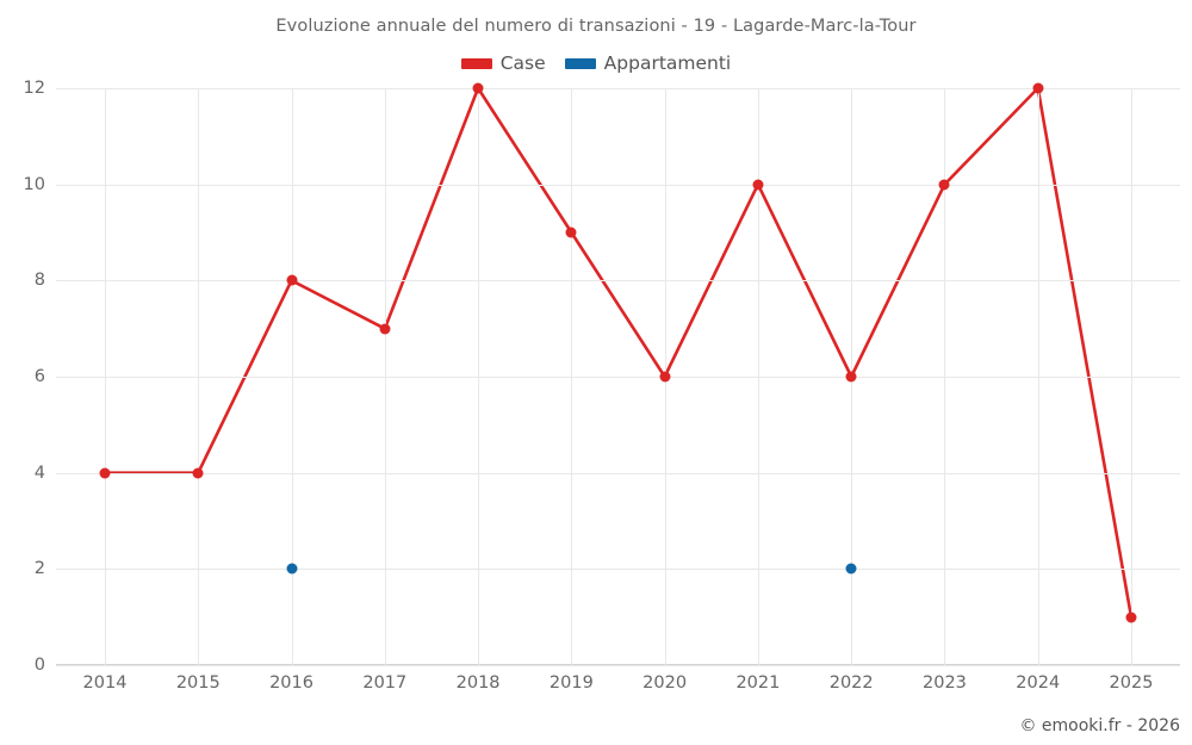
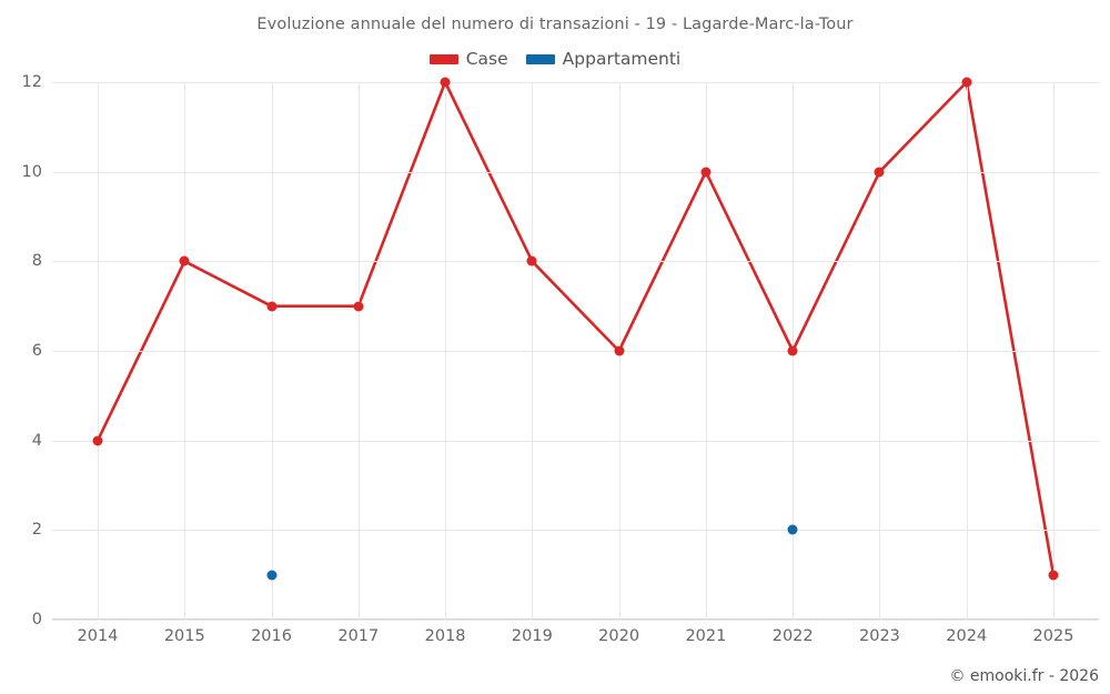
Case/2015: 4 -> 8
Case/2016: 8 -> 7
Appartamenti/2016: 2 -> 1
Case/2019: 9 -> 8
